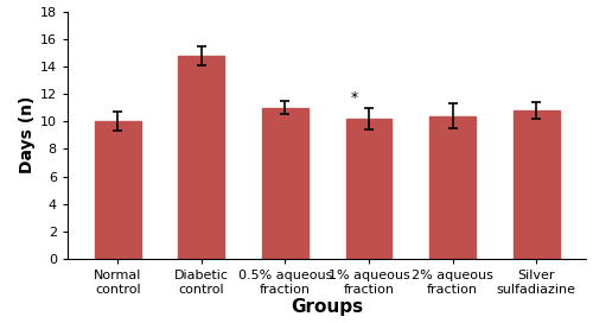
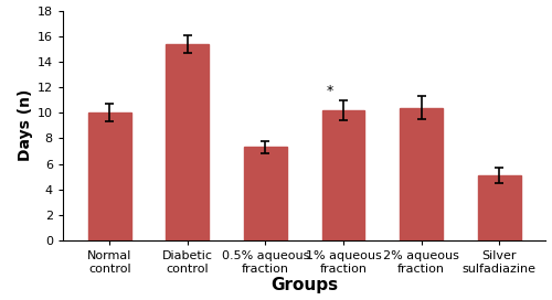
Diabetic control: 14.8 -> 15.4
0.5% aqueous fraction: 11.0 -> 7.3
Silver sulfadiazine: 10.8 -> 5.1
